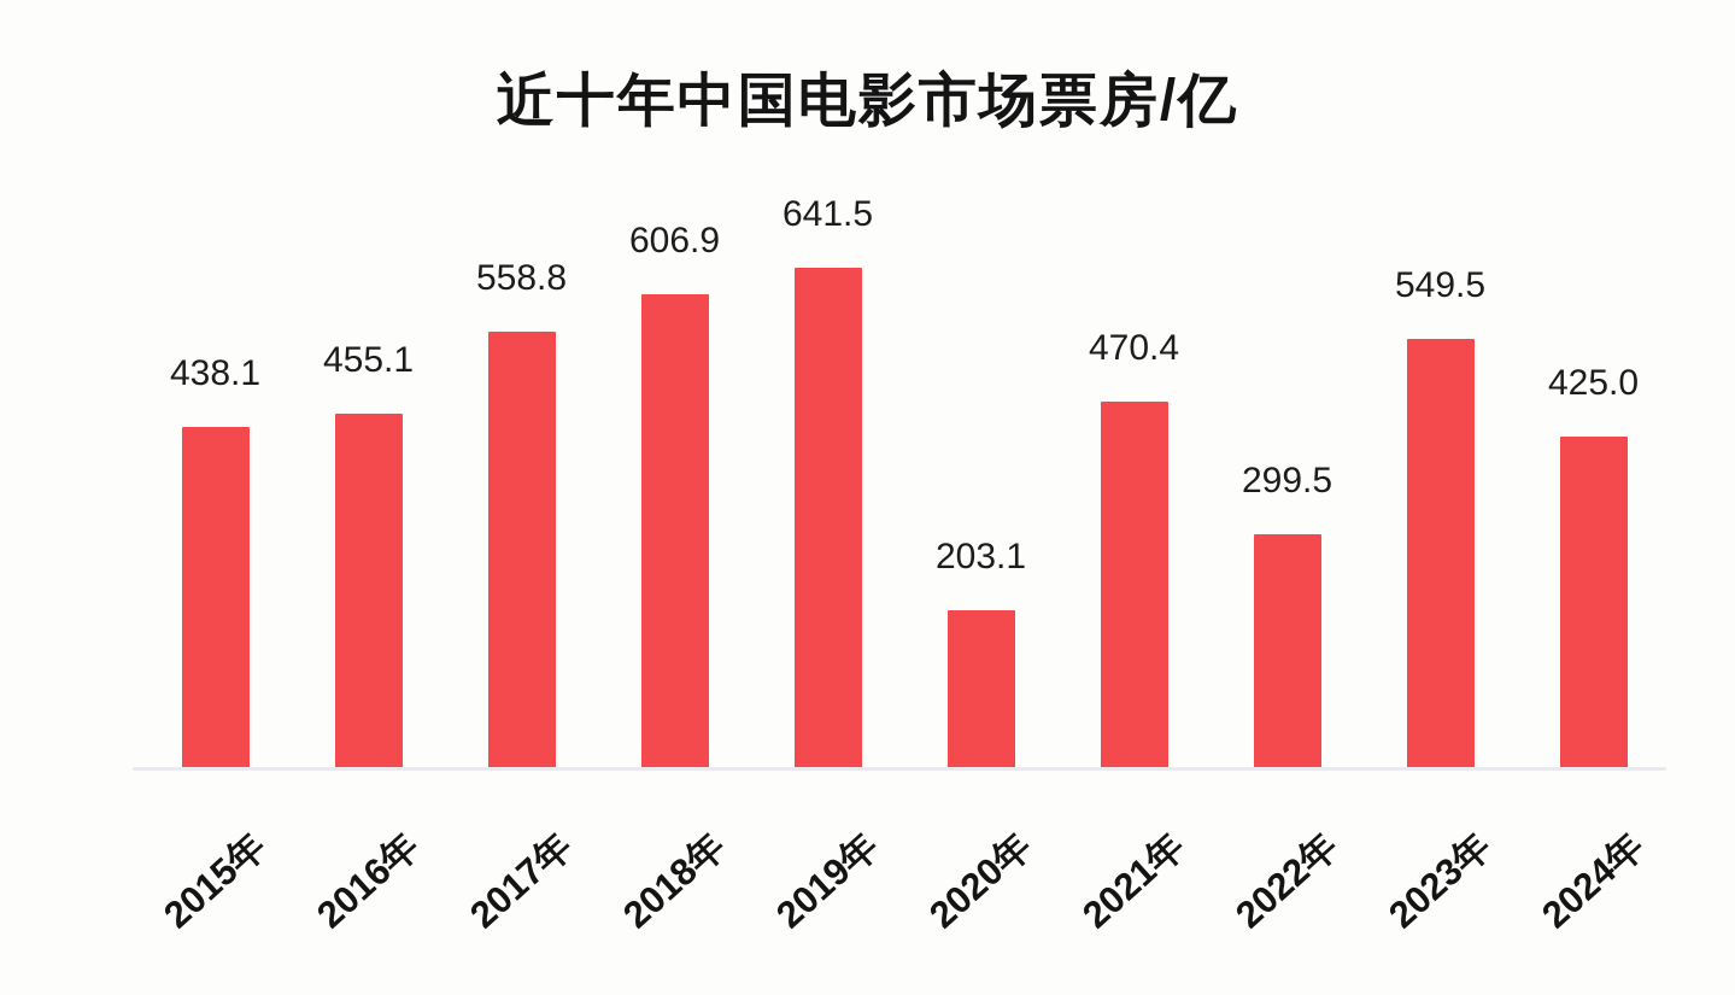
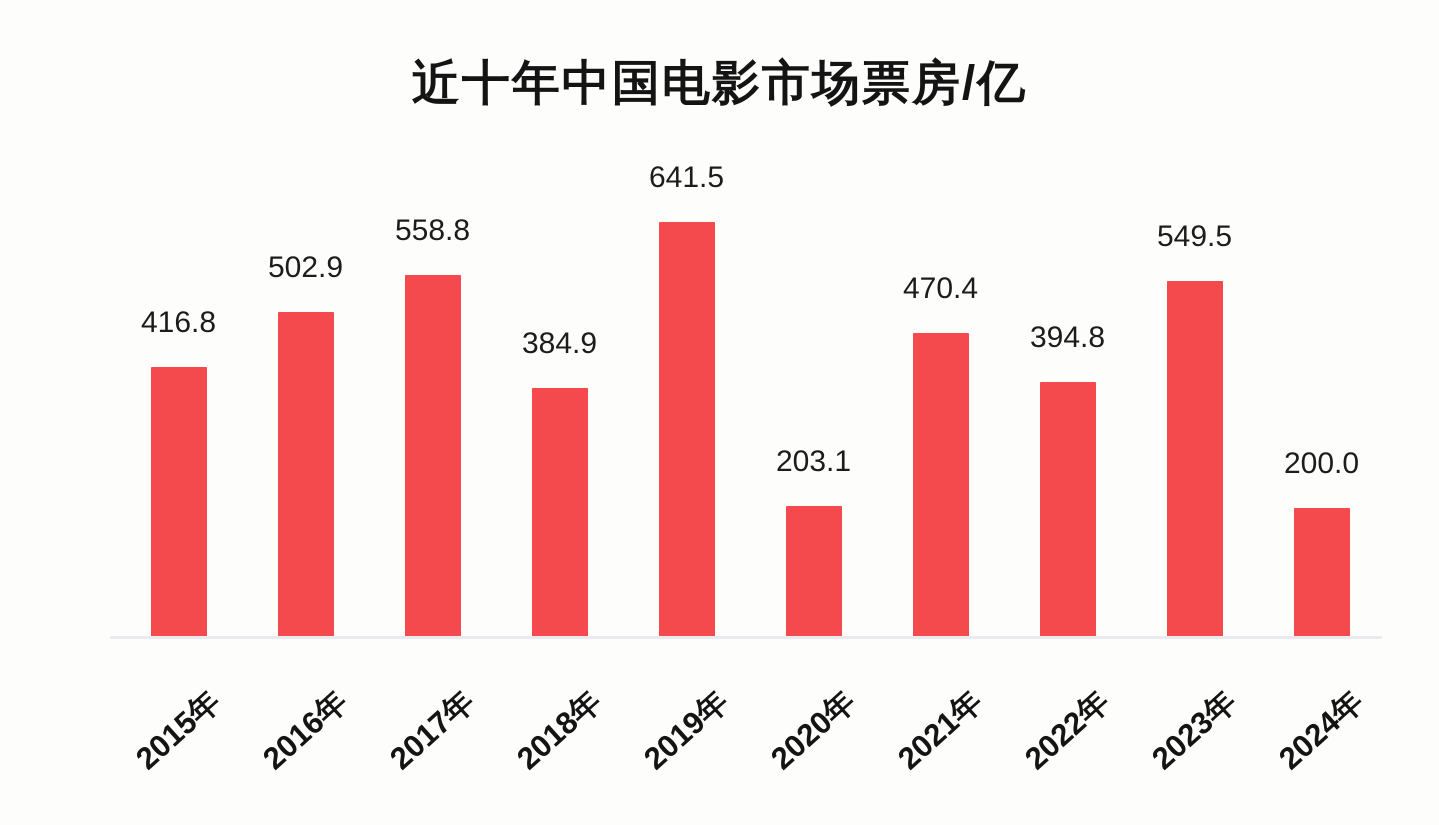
2015年: 438.1 -> 416.8
2016年: 455.1 -> 502.9
2018年: 606.9 -> 384.9
2022年: 299.5 -> 394.8
2024年: 425.0 -> 200.0
